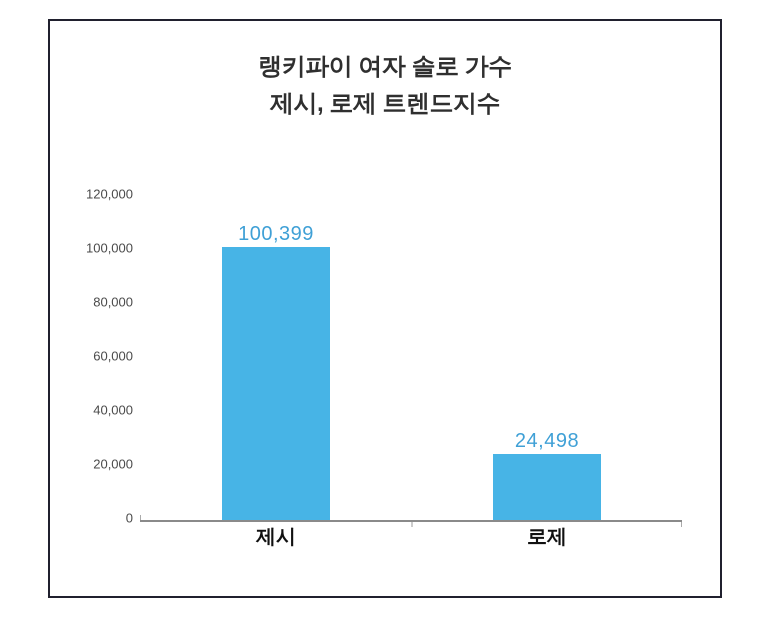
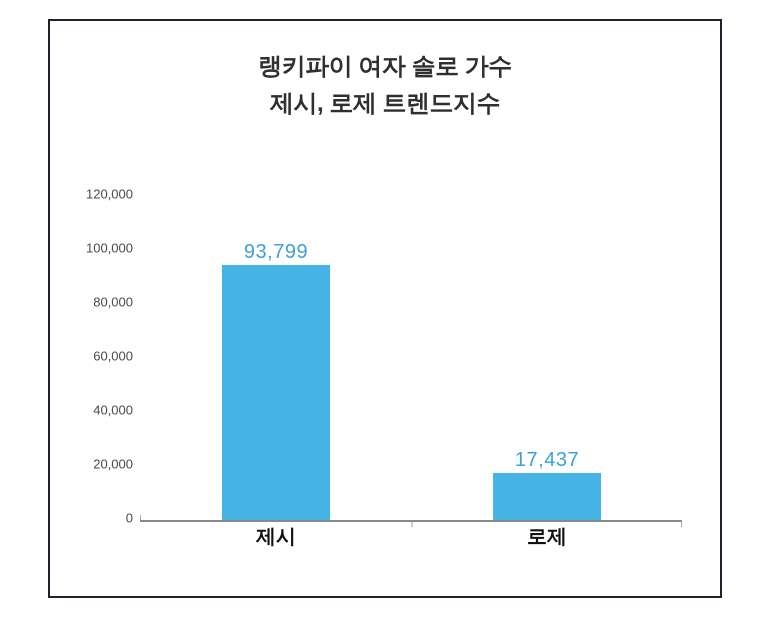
제시: 100,399 -> 93,799
로제: 24,498 -> 17,437
